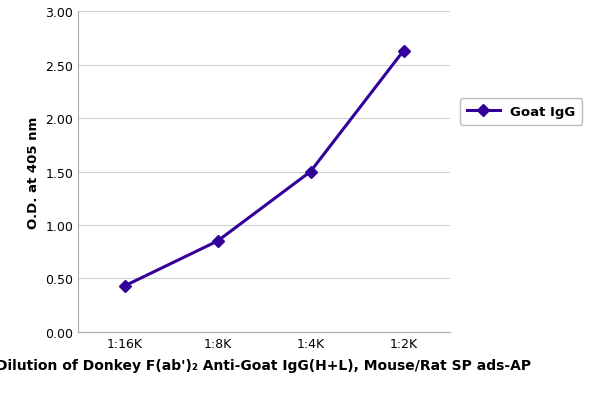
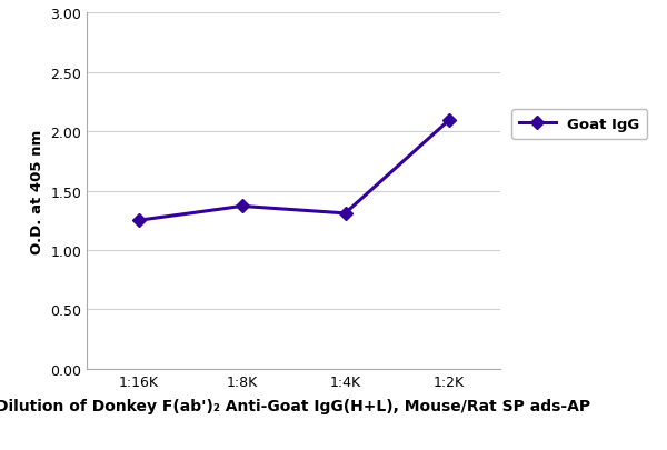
1:16K: 0.43 -> 1.25
1:8K: 0.85 -> 1.37
1:4K: 1.50 -> 1.31
1:2K: 2.63 -> 2.09
